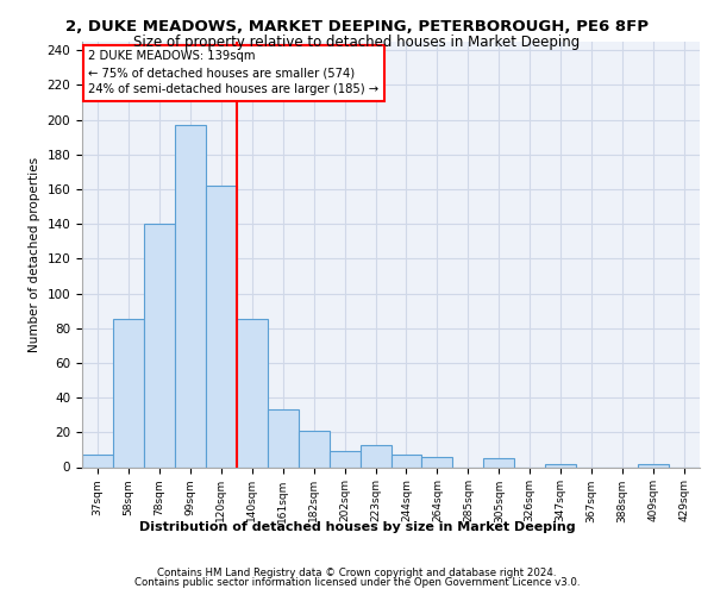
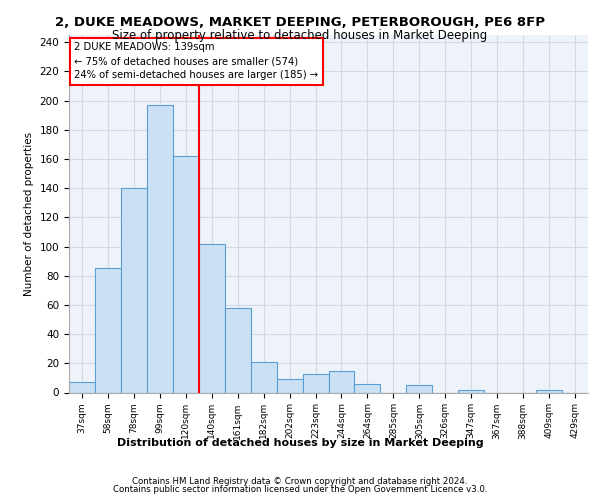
140sqm: 85 -> 102
161sqm: 33 -> 58
244sqm: 7 -> 15
